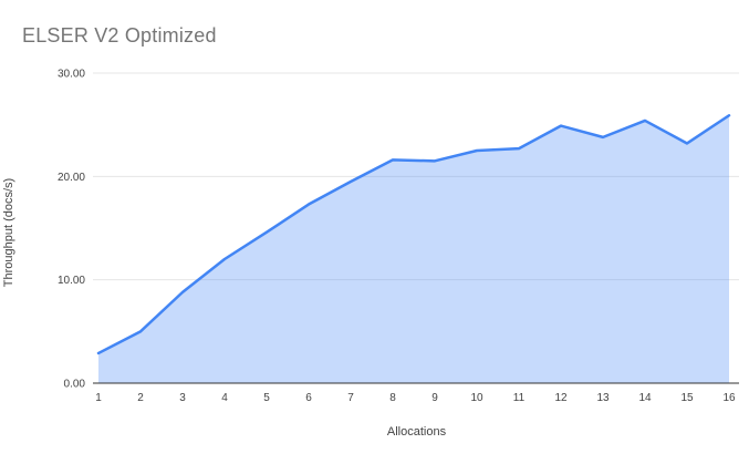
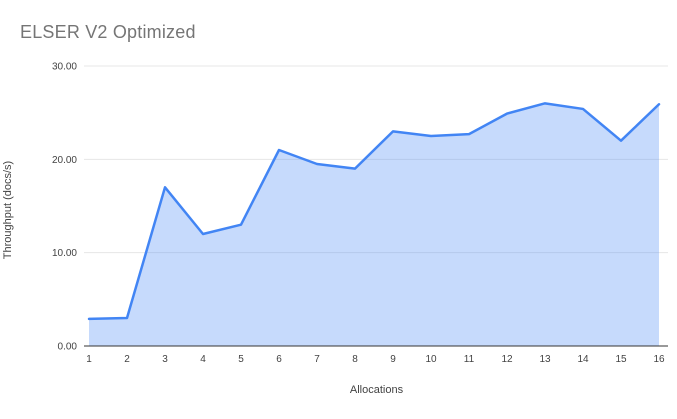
2: 5 -> 3
3: 9 -> 17
5: 15 -> 13
6: 17 -> 21
8: 22 -> 19
9: 22 -> 23
13: 24 -> 26
15: 23 -> 22
